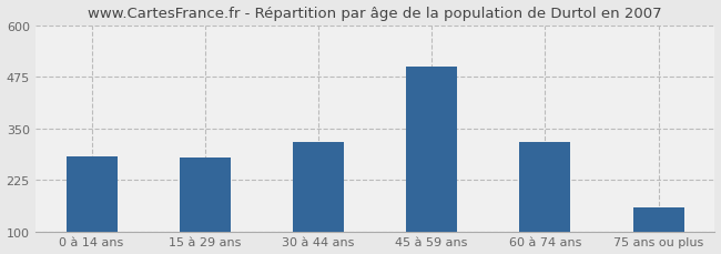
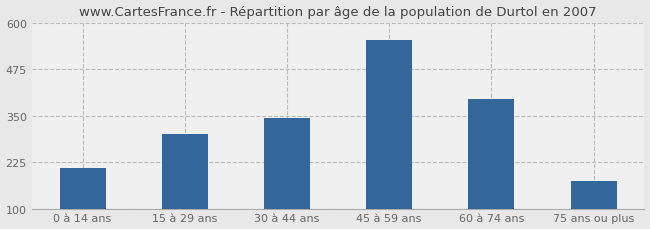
0 à 14 ans: 283 -> 210
15 à 29 ans: 278 -> 300
30 à 44 ans: 318 -> 345
45 à 59 ans: 500 -> 555
60 à 74 ans: 318 -> 395
75 ans ou plus: 158 -> 175
